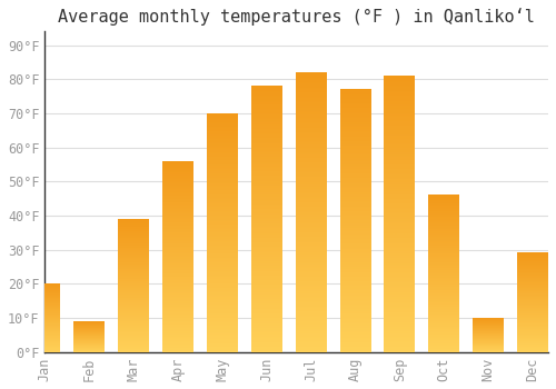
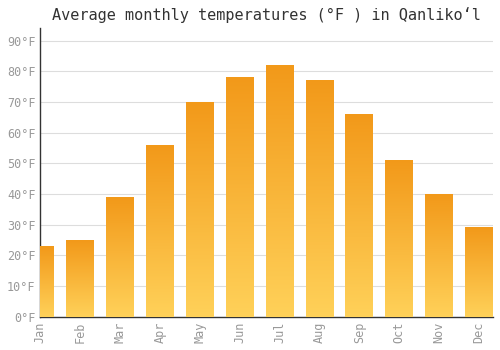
Jan: 20°F -> 23°F
Feb: 9°F -> 25°F
Sep: 81°F -> 66°F
Oct: 46°F -> 51°F
Nov: 10°F -> 40°F
